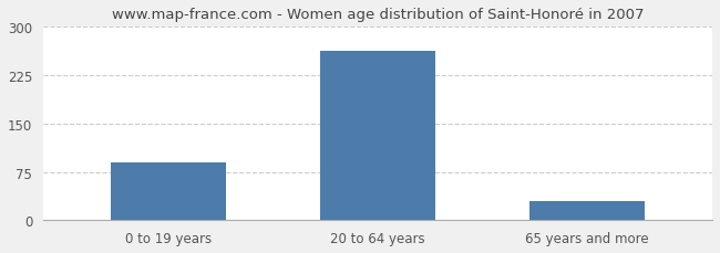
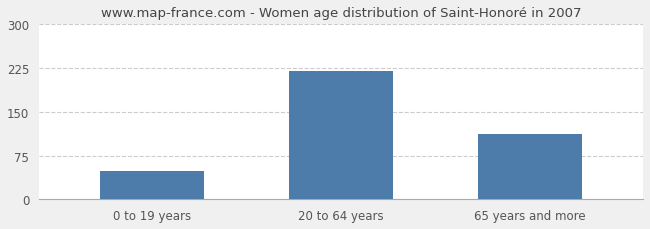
0 to 19 years: 90 -> 48
20 to 64 years: 262 -> 220
65 years and more: 30 -> 112
